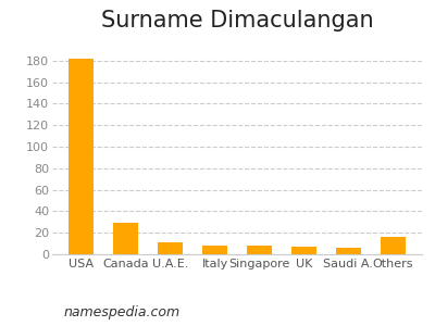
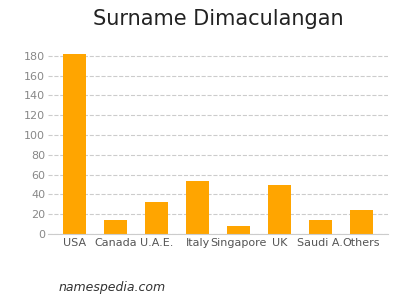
Canada: 29 -> 14
U.A.E.: 11 -> 32
Italy: 8 -> 54
UK: 7 -> 50
Saudi A.: 6 -> 14
Others: 16 -> 24
